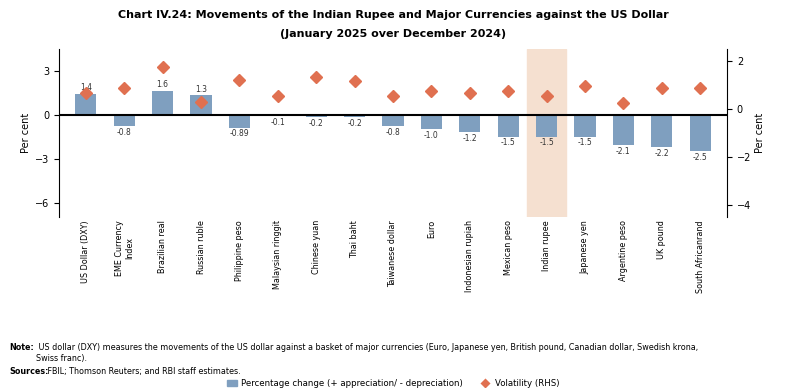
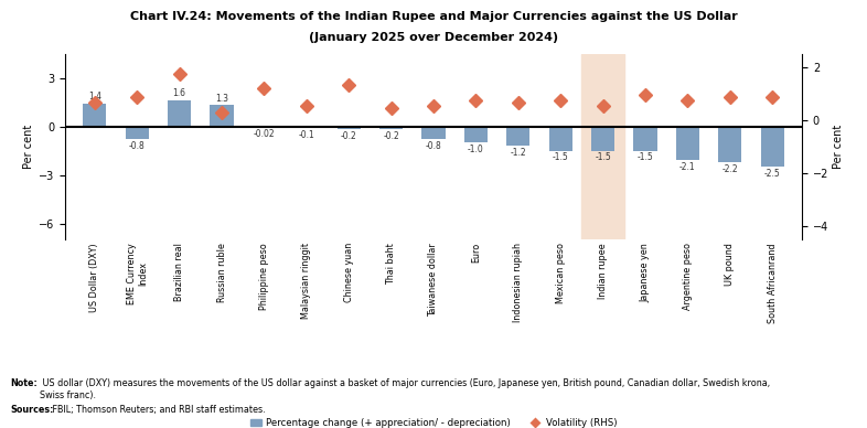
Percentage change (+ appreciation/ - depreciation)/Philippine peso: -0.89 -> -0.02
Volatility (RHS)/Thai baht: 1.15 -> 0.45
Volatility (RHS)/Argentine peso: 0.25 -> 0.72
